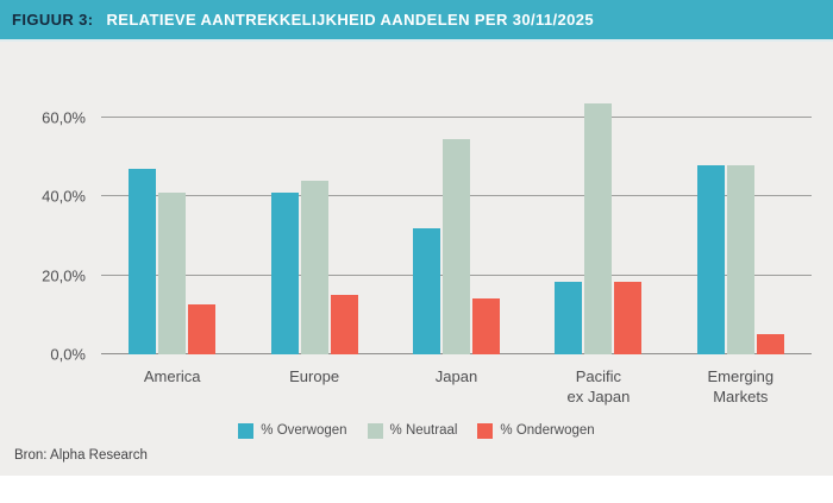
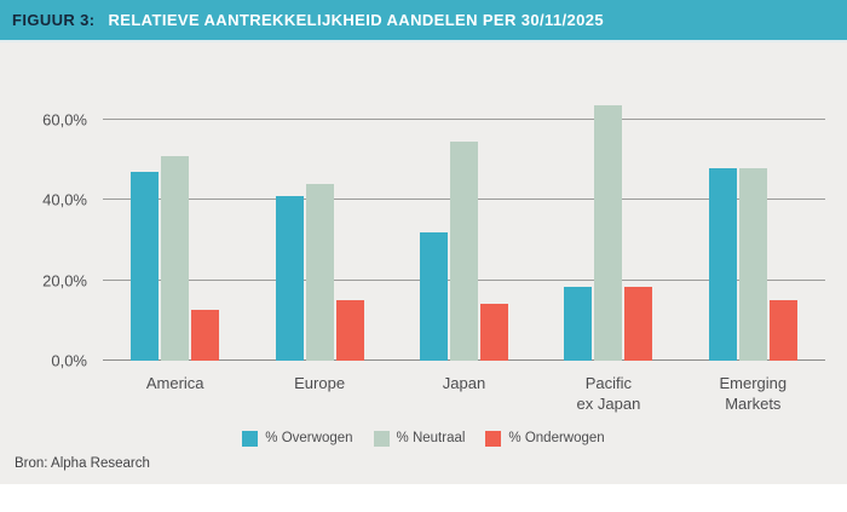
% Neutraal/America: 41% -> 51%
% Onderwogen/Emerging Markets: 5% -> 15%
